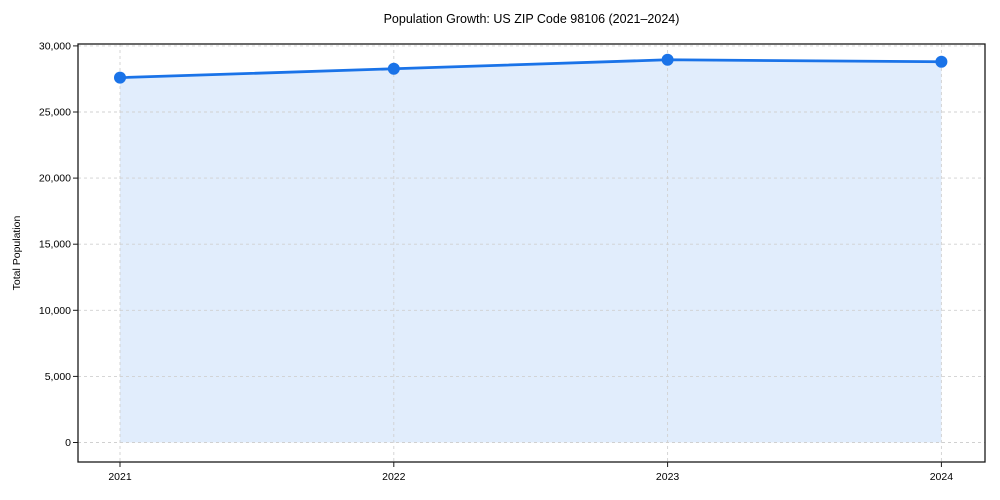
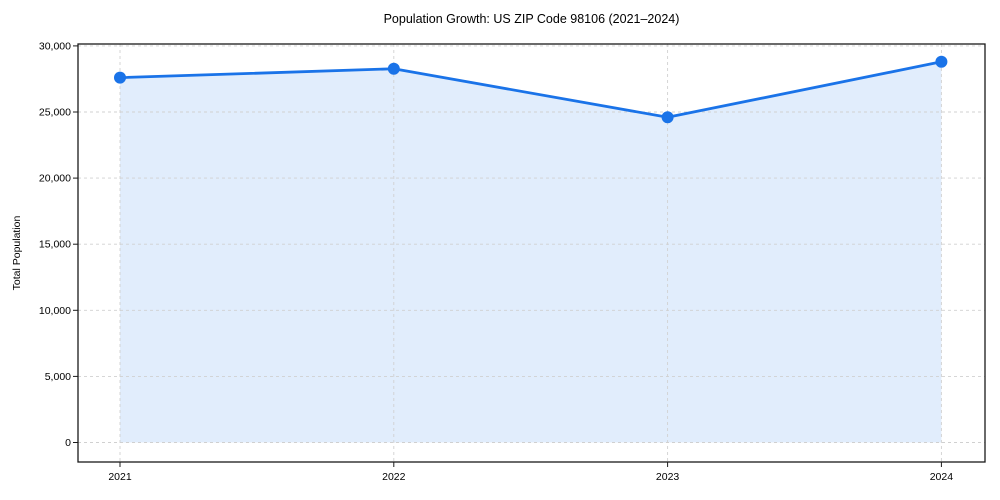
2023: 29000 -> 24600
